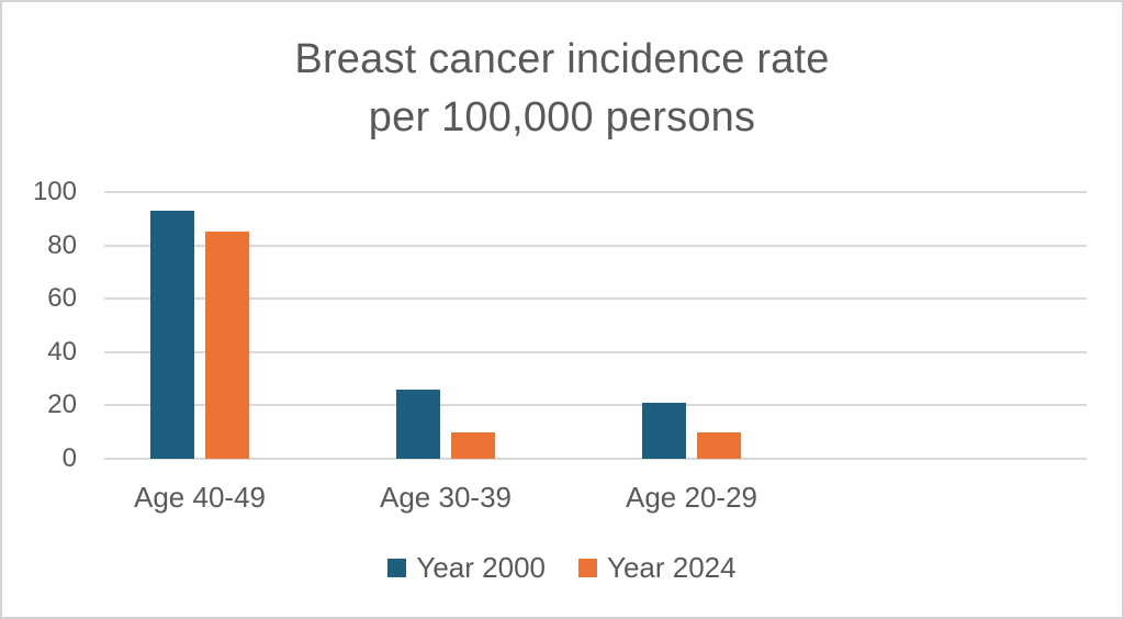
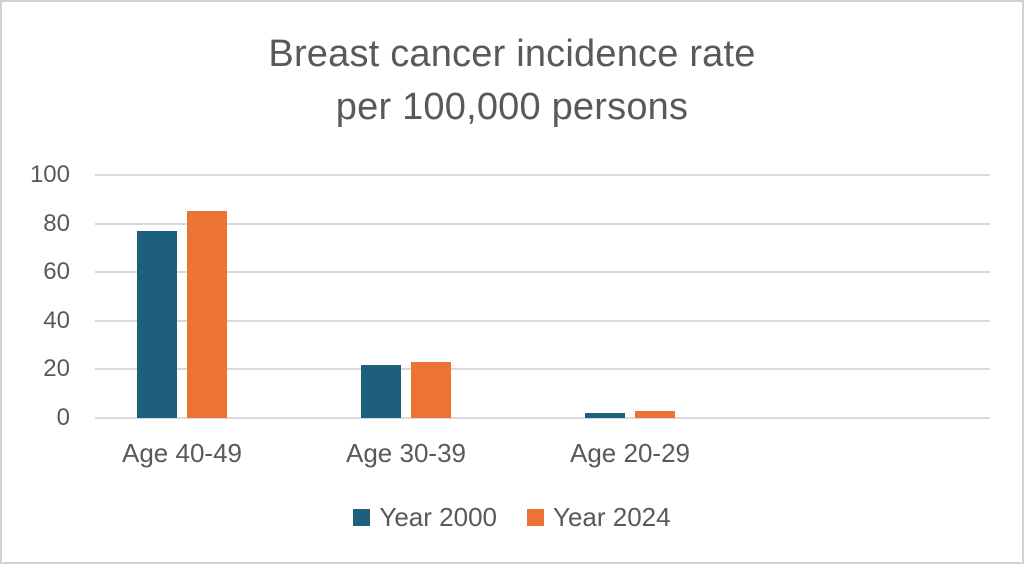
Year 2000/Age 40-49: 93 -> 77
Year 2000/Age 30-39: 26 -> 22
Year 2024/Age 30-39: 10 -> 23
Year 2000/Age 20-29: 21 -> 2
Year 2024/Age 20-29: 10 -> 3
